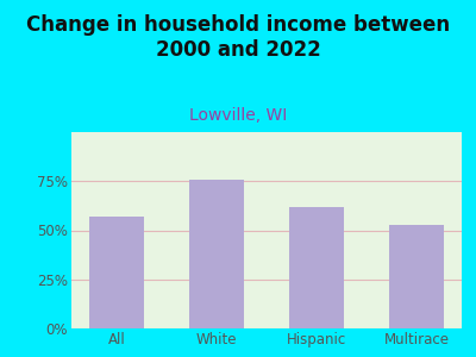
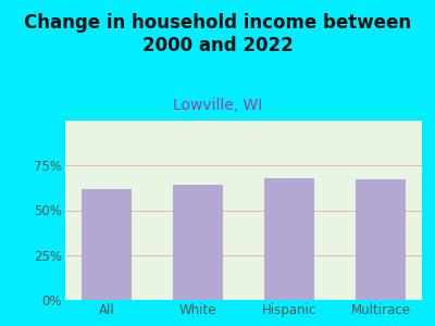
All: 57% -> 62%
White: 76% -> 64%
Hispanic: 62% -> 68%
Multirace: 53% -> 67%
